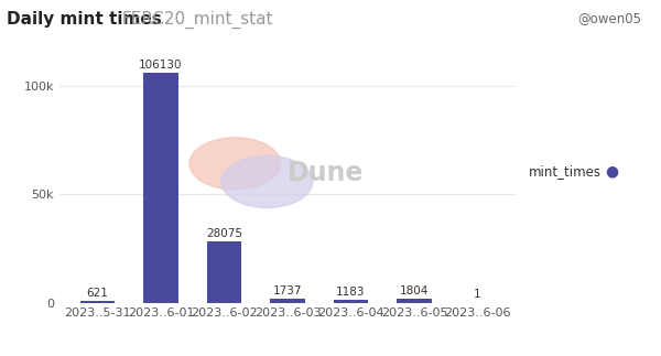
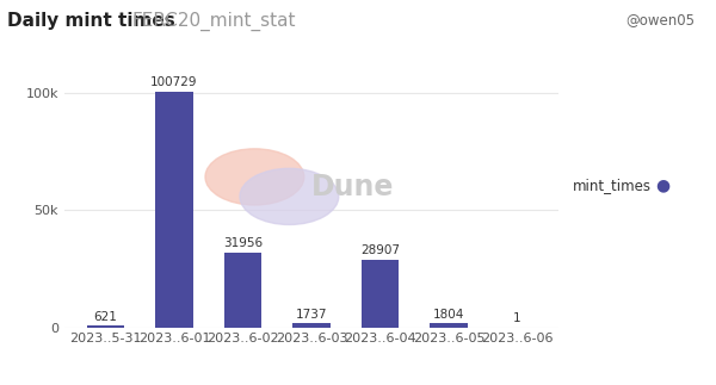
2023..6-01: 106130 -> 100729
2023..6-02: 28075 -> 31956
2023..6-04: 1183 -> 28907
